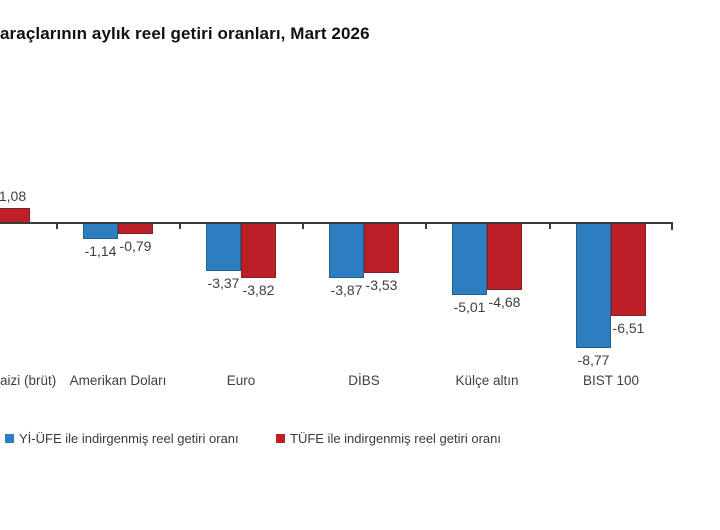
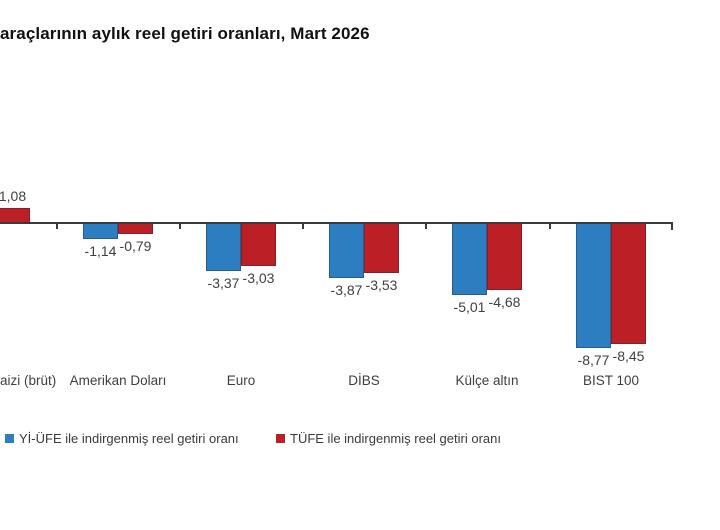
TÜFE ile indirgenmiş reel getiri oranı/Euro: -3,82 -> -3,03
TÜFE ile indirgenmiş reel getiri oranı/BIST 100: -6,51 -> -8,45
